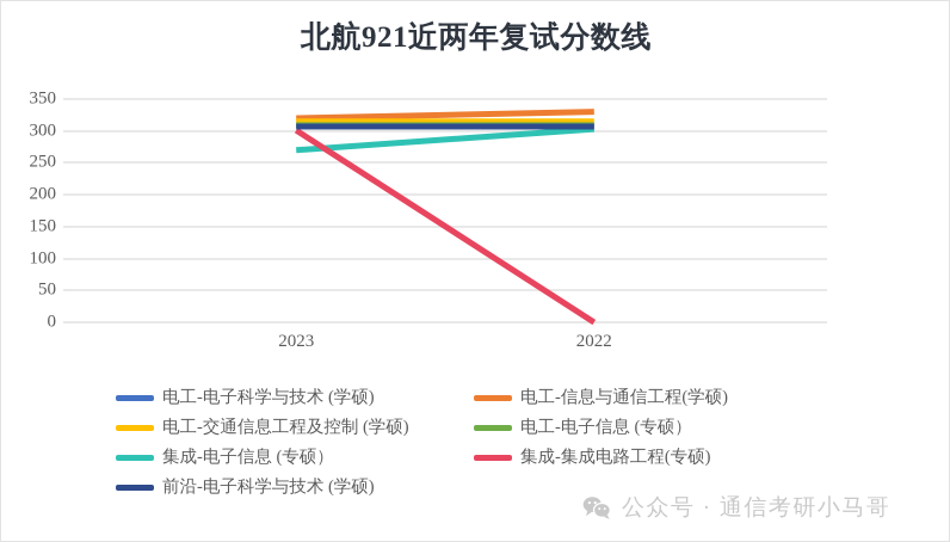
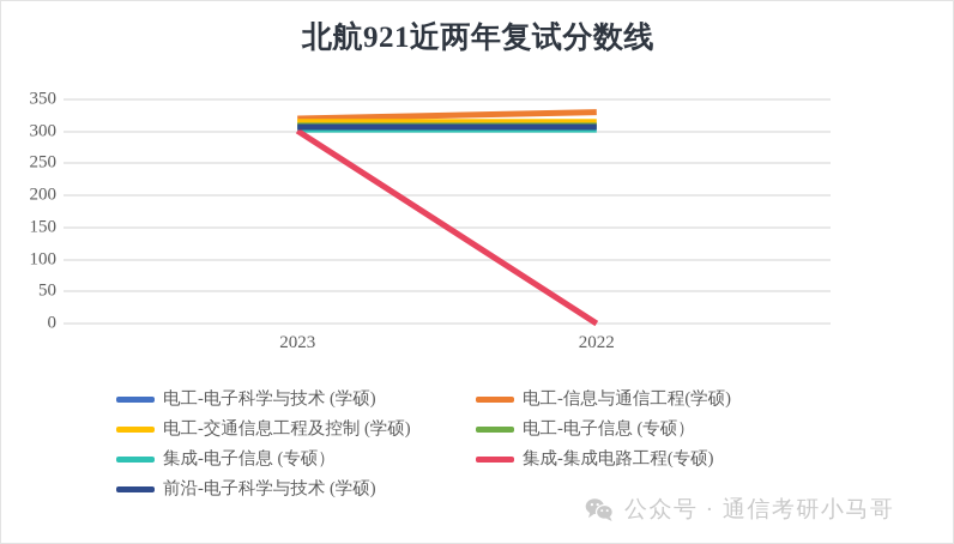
集成-电子信息 (专硕）/2023: 270 -> 300
